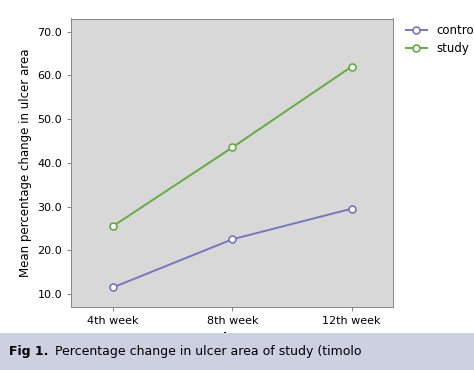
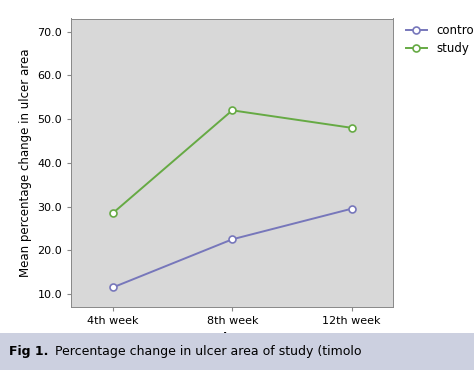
study/4th week: 25.5 -> 28.5
study/8th week: 43.5 -> 52.0
study/12th week: 62.0 -> 48.0
